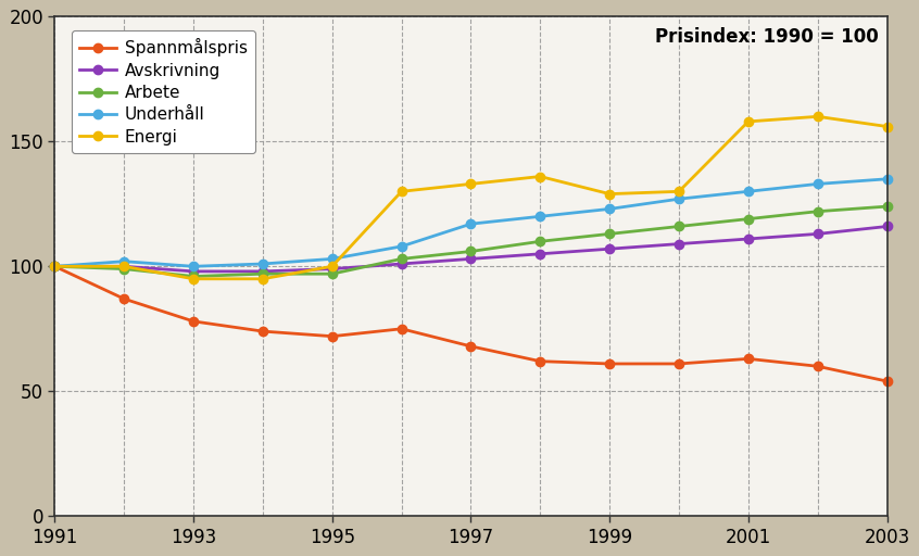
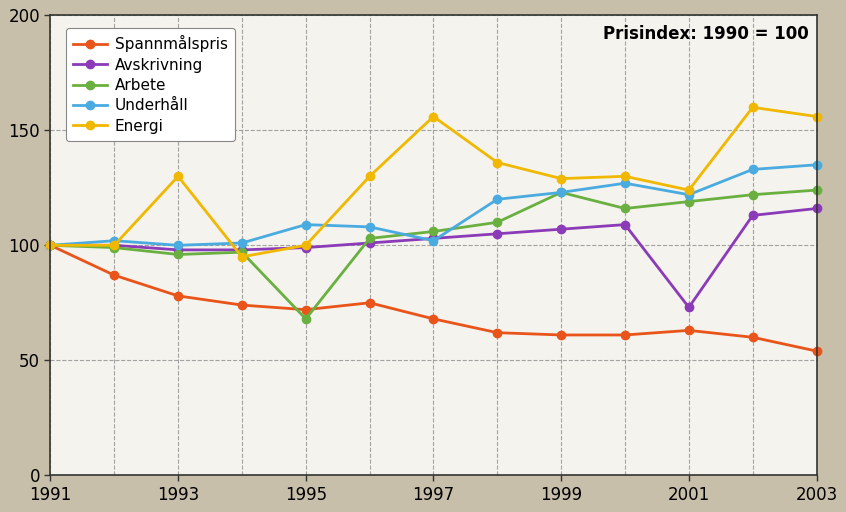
Energi/1993: 95 -> 130
Arbete/1995: 97 -> 68
Underhåll/1995: 103 -> 109
Underhåll/1997: 117 -> 102
Energi/1997: 133 -> 156
Arbete/1999: 113 -> 123
Avskrivning/2001: 111 -> 73
Underhåll/2001: 130 -> 122
Energi/2001: 158 -> 124
